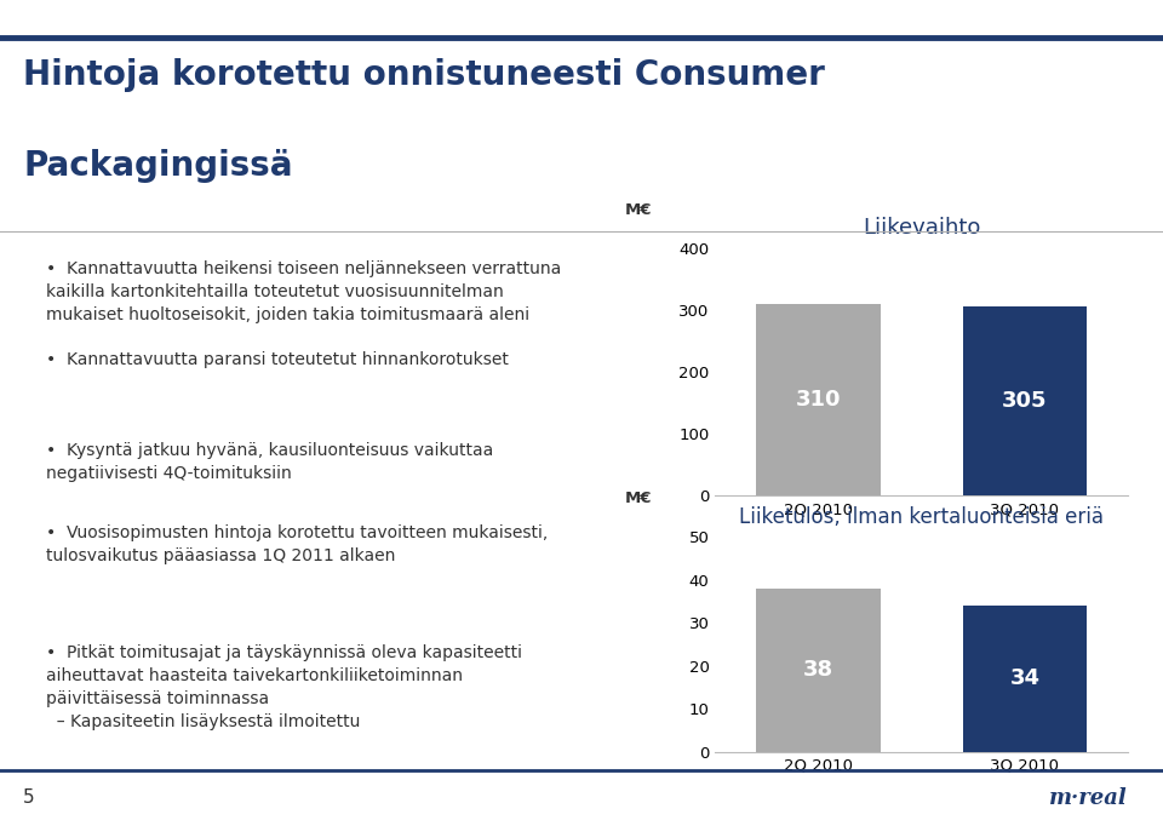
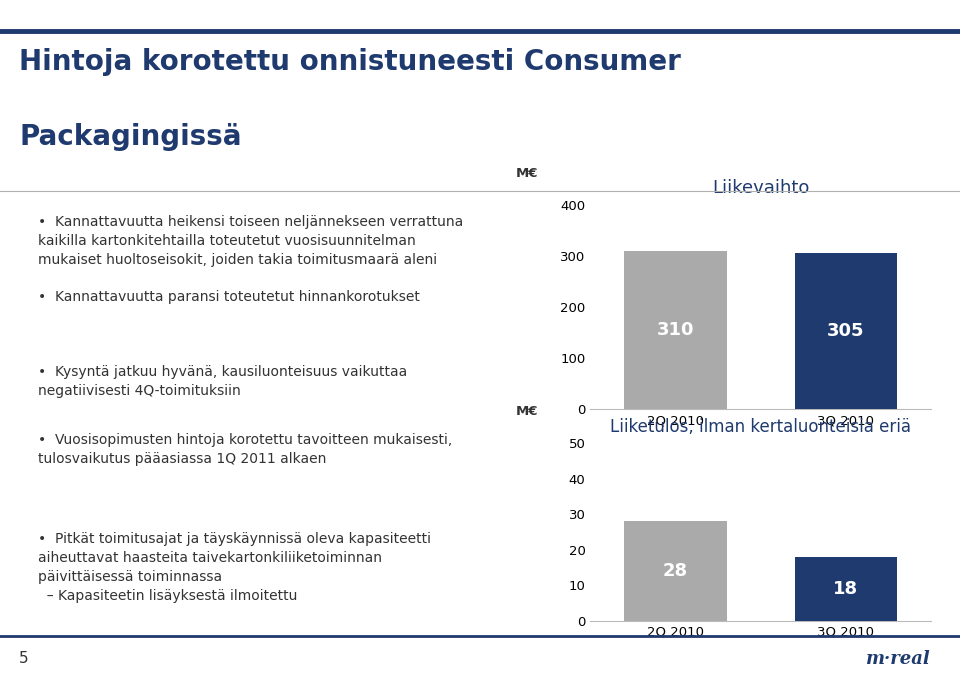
Liiketulos, ilman kertaluonteisia eriä/2Q 2010: 38 -> 28
Liiketulos, ilman kertaluonteisia eriä/3Q 2010: 34 -> 18
